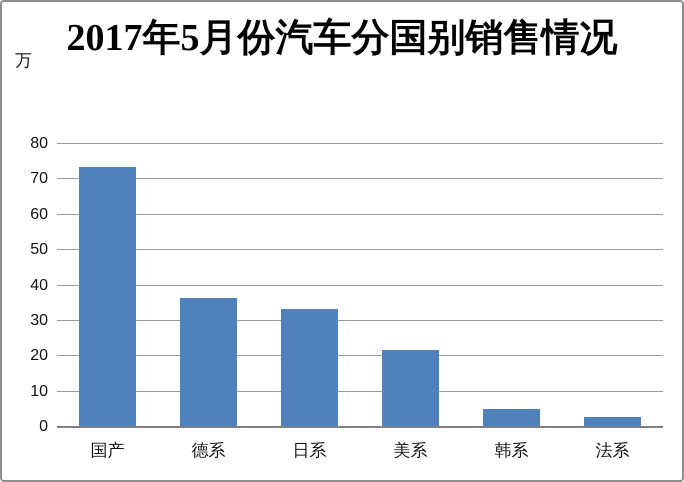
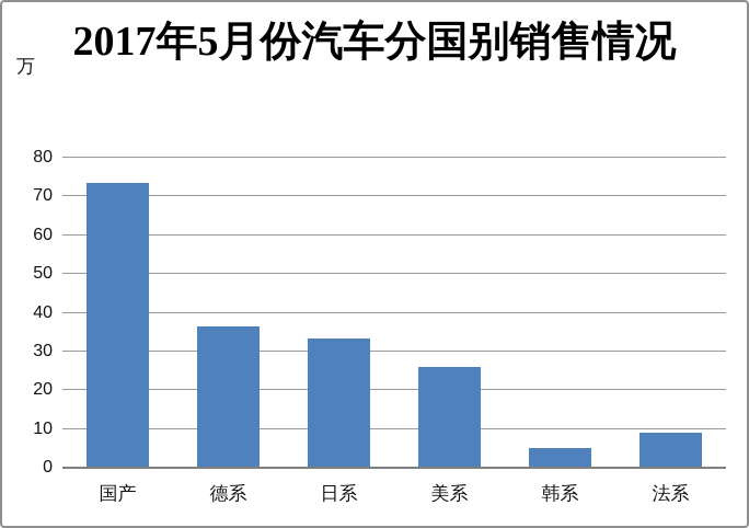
美系: 22 -> 26
法系: 3 -> 9
